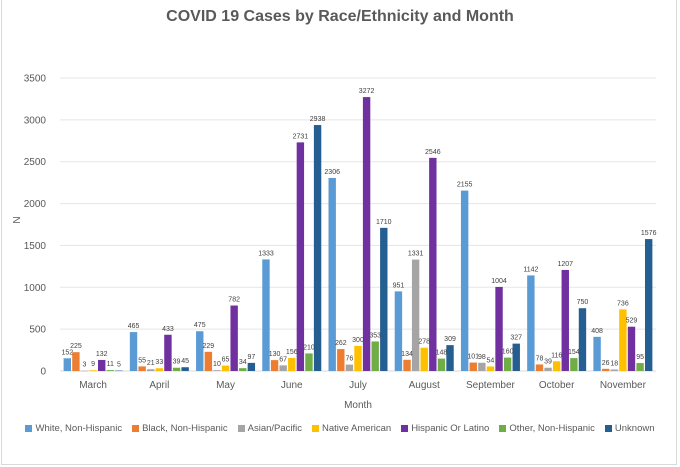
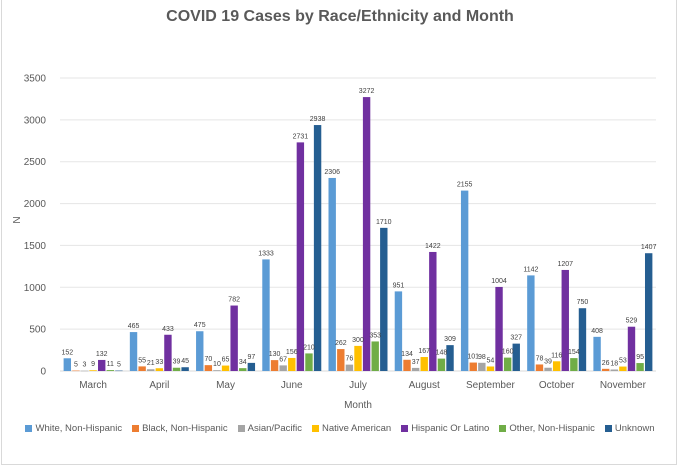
Black, Non-Hispanic/March: 225 -> 5
Black, Non-Hispanic/May: 229 -> 70
Asian/Pacific/August: 1331 -> 37
Native American/August: 278 -> 167
Hispanic Or Latino/August: 2546 -> 1422
Native American/November: 736 -> 53
Unknown/November: 1576 -> 1407
